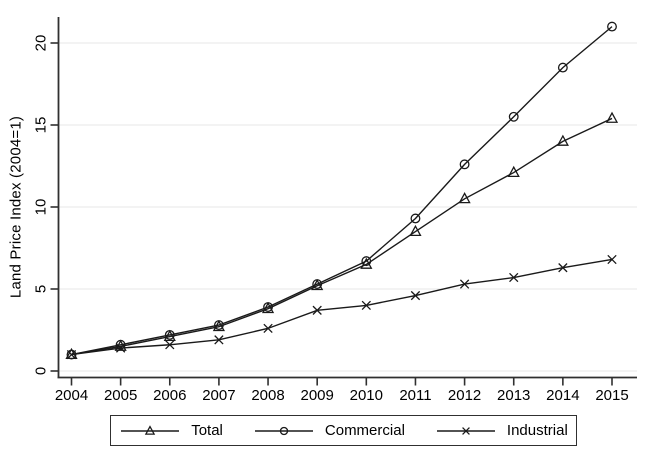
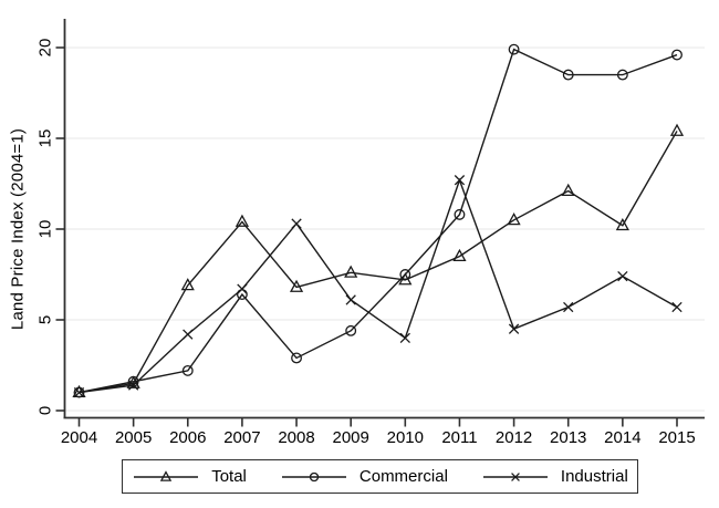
Total/2006: 2.1 -> 6.9
Industrial/2006: 1.6 -> 4.2
Total/2007: 2.7 -> 10.4
Commercial/2007: 2.8 -> 6.4
Industrial/2007: 1.9 -> 6.7
Total/2008: 3.8 -> 6.8
Commercial/2008: 3.9 -> 2.9
Industrial/2008: 2.6 -> 10.3
Total/2009: 5.2 -> 7.6
Commercial/2009: 5.3 -> 4.4
Industrial/2009: 3.7 -> 6.1
Total/2010: 6.5 -> 7.2
Commercial/2010: 6.7 -> 7.5
Commercial/2011: 9.3 -> 10.8
Industrial/2011: 4.6 -> 12.7
Commercial/2012: 12.6 -> 19.9
Industrial/2012: 5.3 -> 4.5
Commercial/2013: 15.5 -> 18.5
Total/2014: 14.0 -> 10.2
Industrial/2014: 6.3 -> 7.4
Commercial/2015: 21.0 -> 19.6
Industrial/2015: 6.8 -> 5.7
